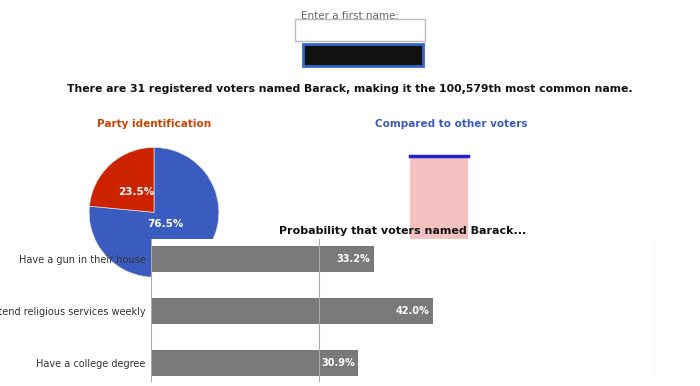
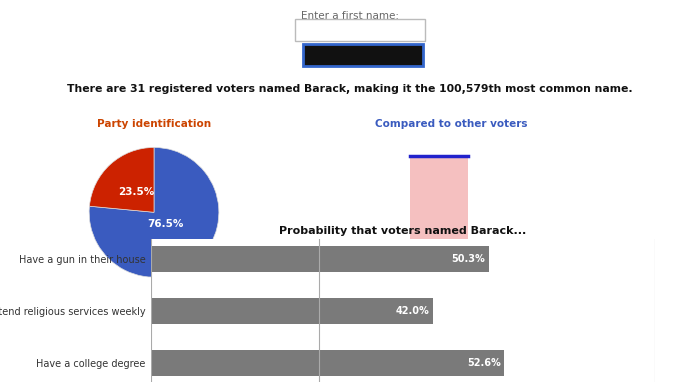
Probability that voters named Barack.../Have a gun in their house: 33.2% -> 50.3%
Probability that voters named Barack.../Have a college degree: 30.9% -> 52.6%
